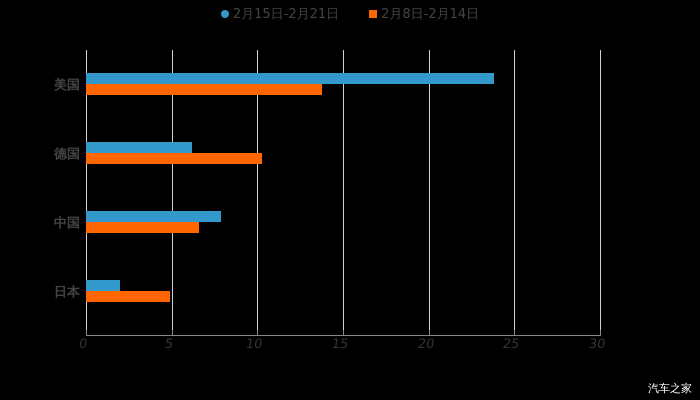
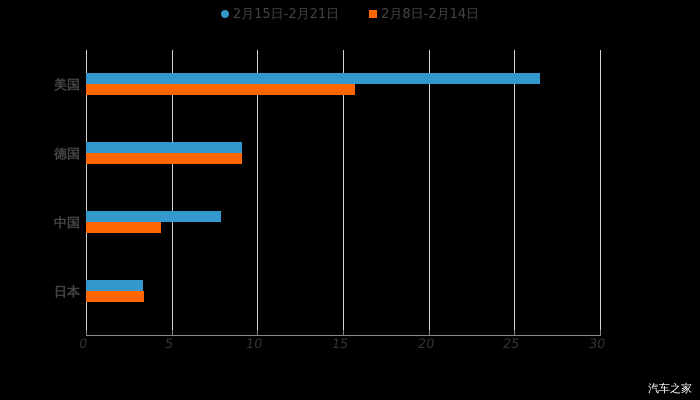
2月15日-2月21日/美国: 23.8 -> 26.5
2月8日-2月14日/美国: 13.8 -> 15.7
2月15日-2月21日/德国: 6.2 -> 9.1
2月8日-2月14日/德国: 10.3 -> 9.1
2月8日-2月14日/中国: 6.6 -> 4.4
2月15日-2月21日/日本: 2.0 -> 3.3
2月8日-2月14日/日本: 4.9 -> 3.4
